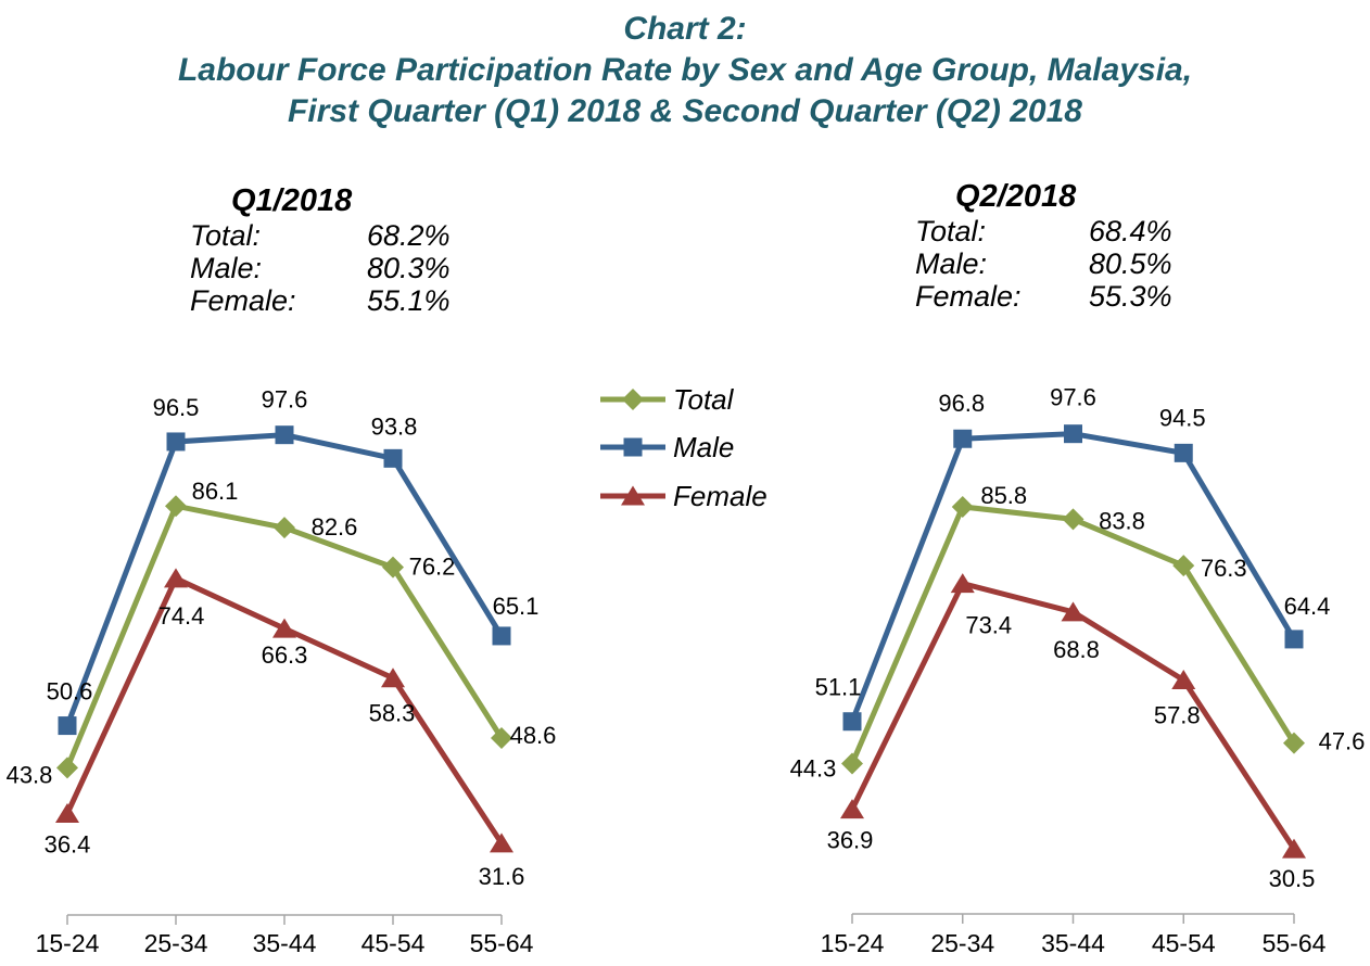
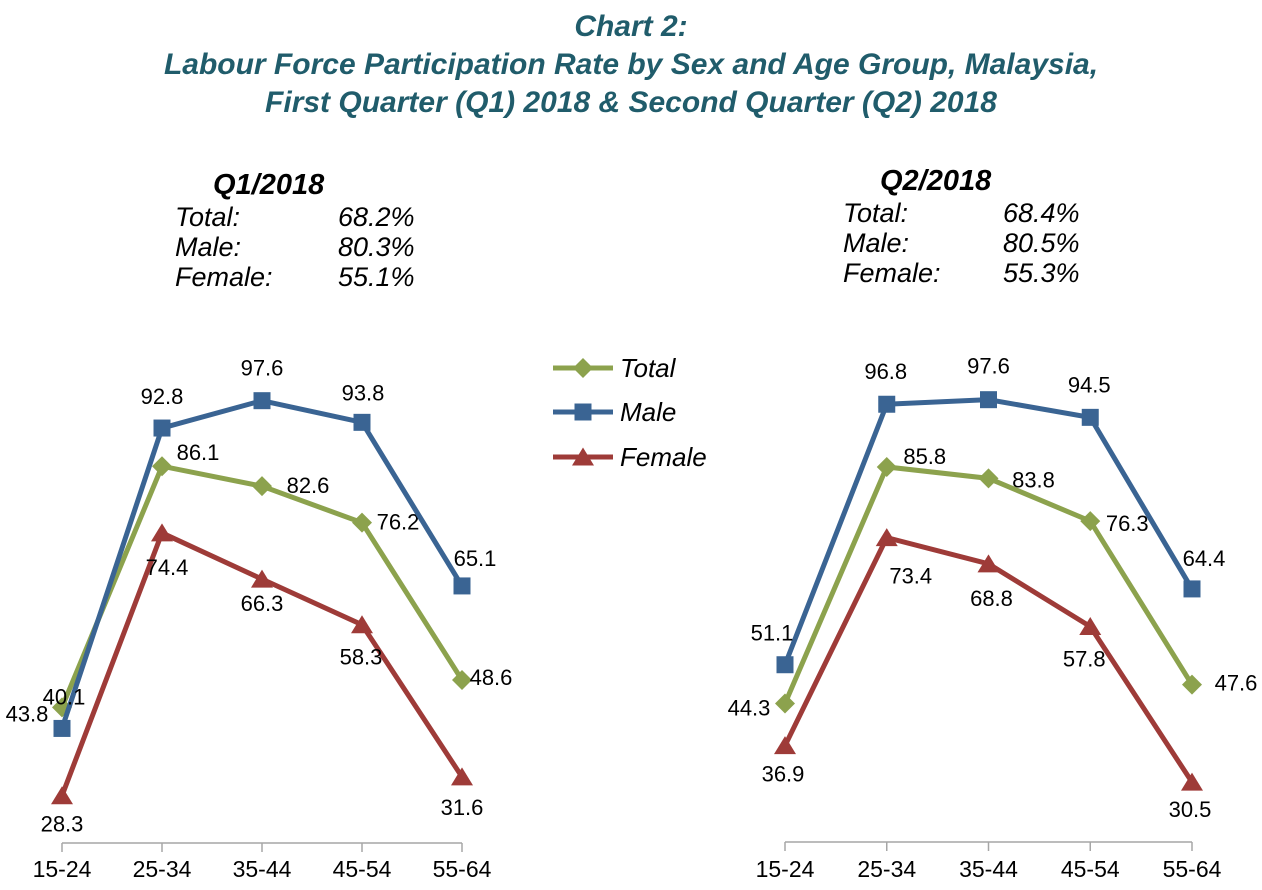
Q1/2018/Male/15-24: 50.6 -> 40.1
Q1/2018/Female/15-24: 36.4 -> 28.3
Q1/2018/Male/25-34: 96.5 -> 92.8
